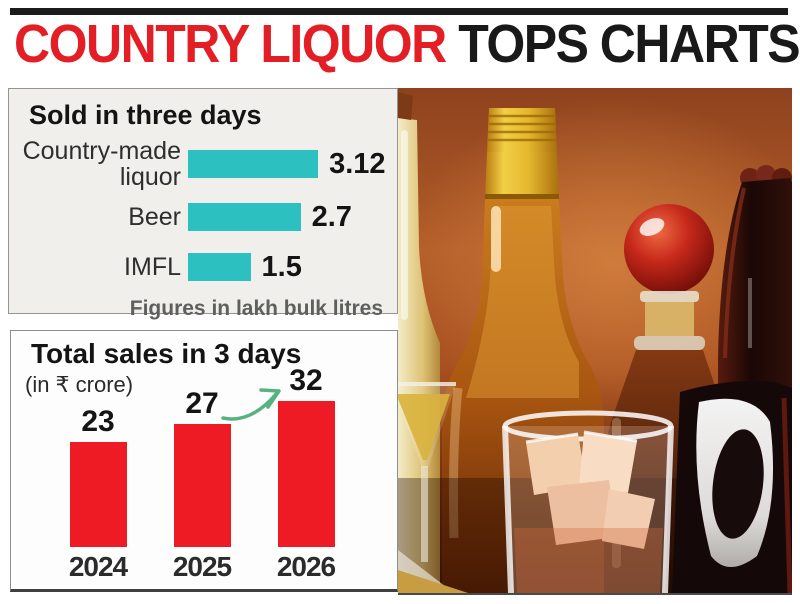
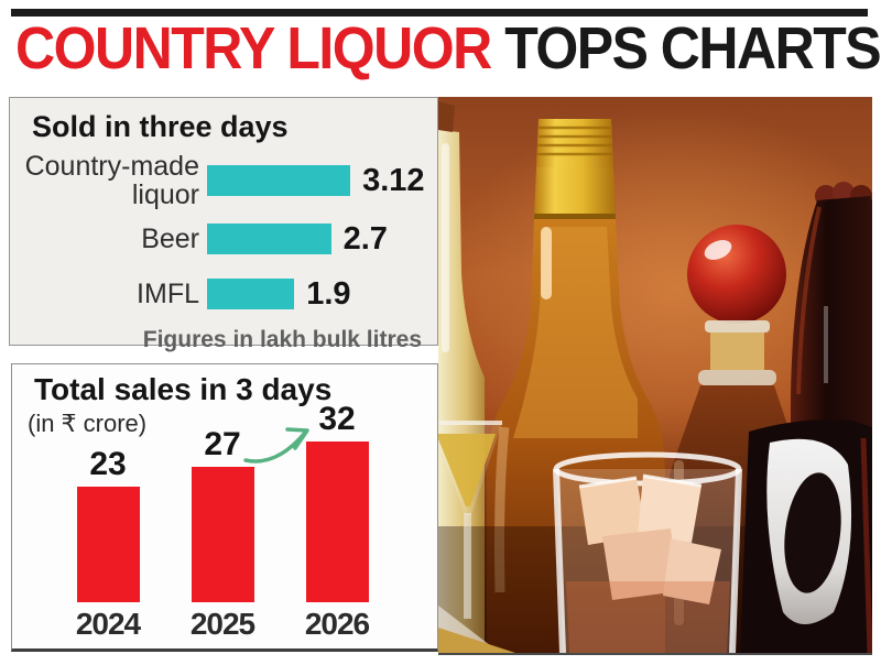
Sold in three days/IMFL: 1.5 -> 1.9
